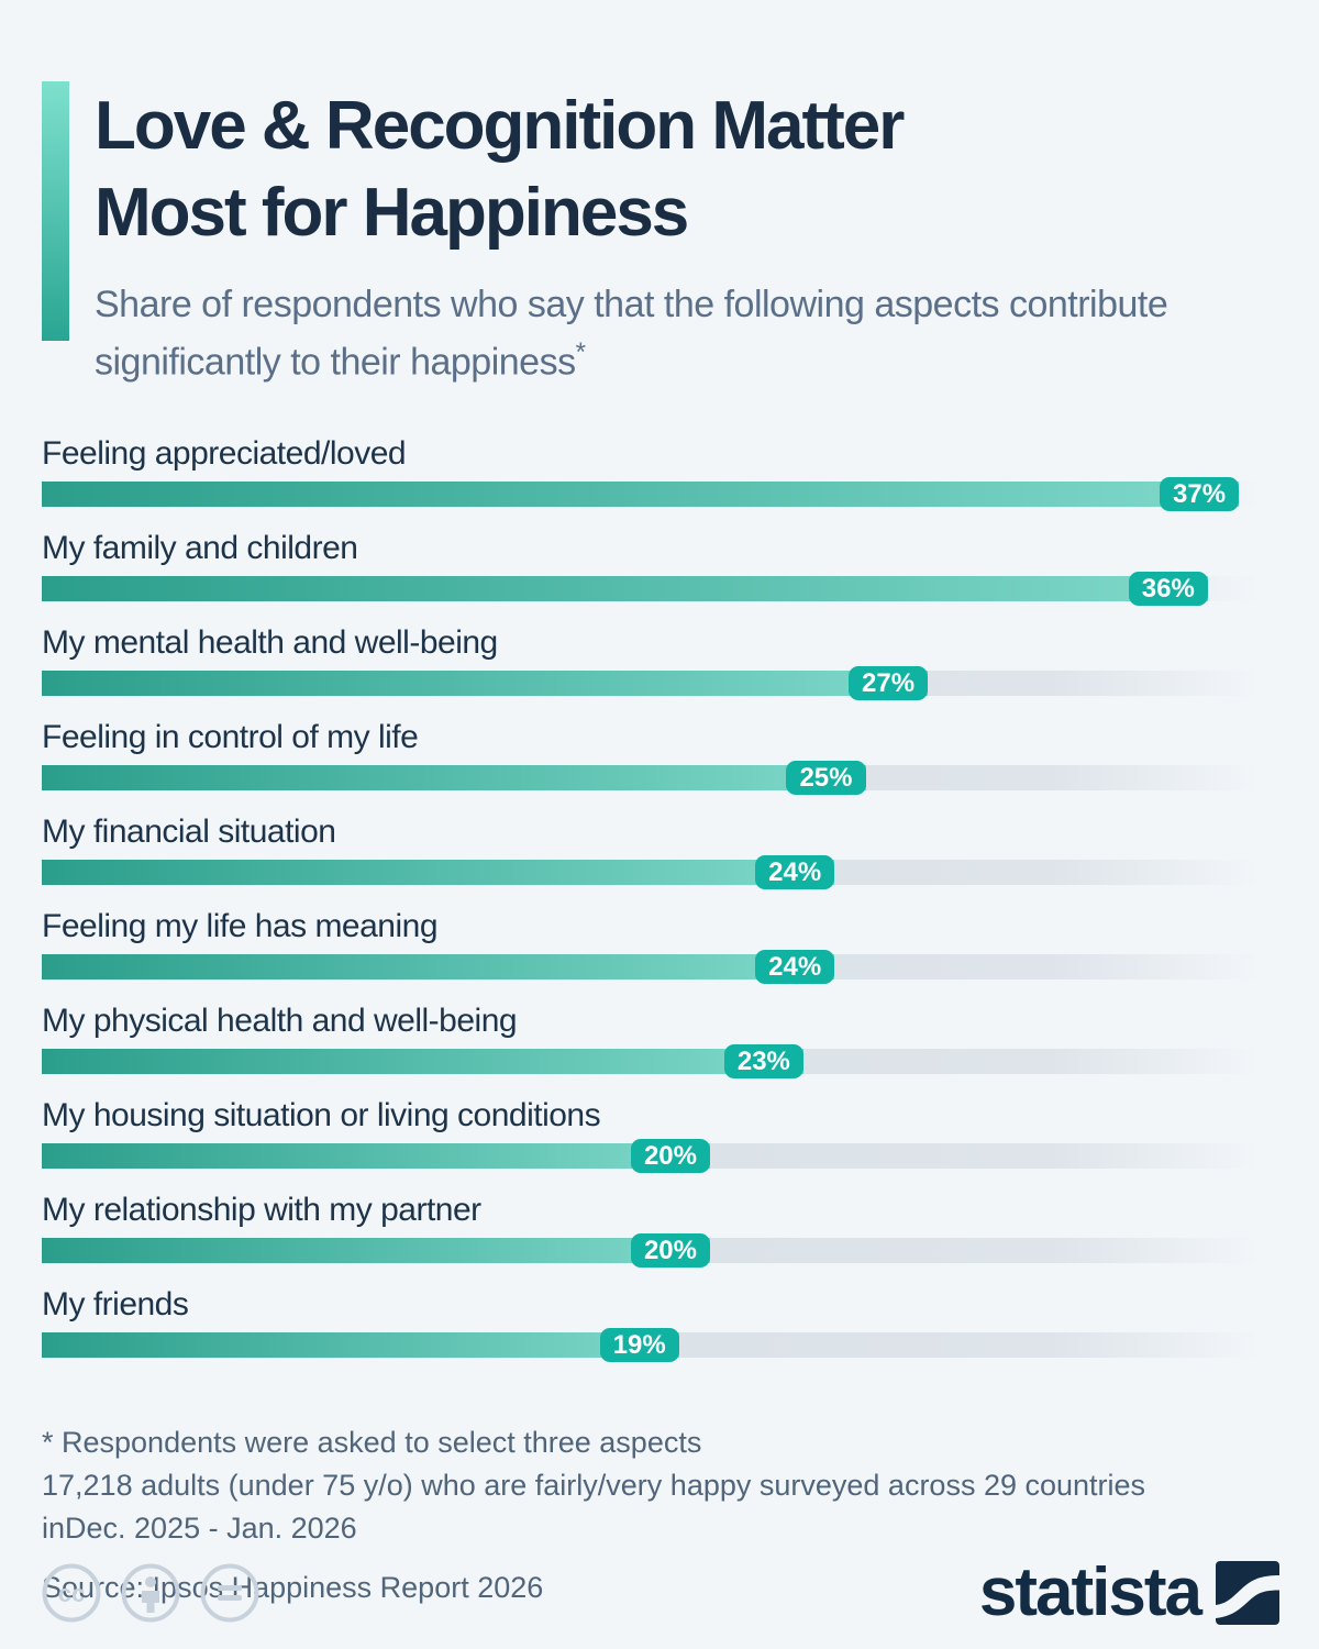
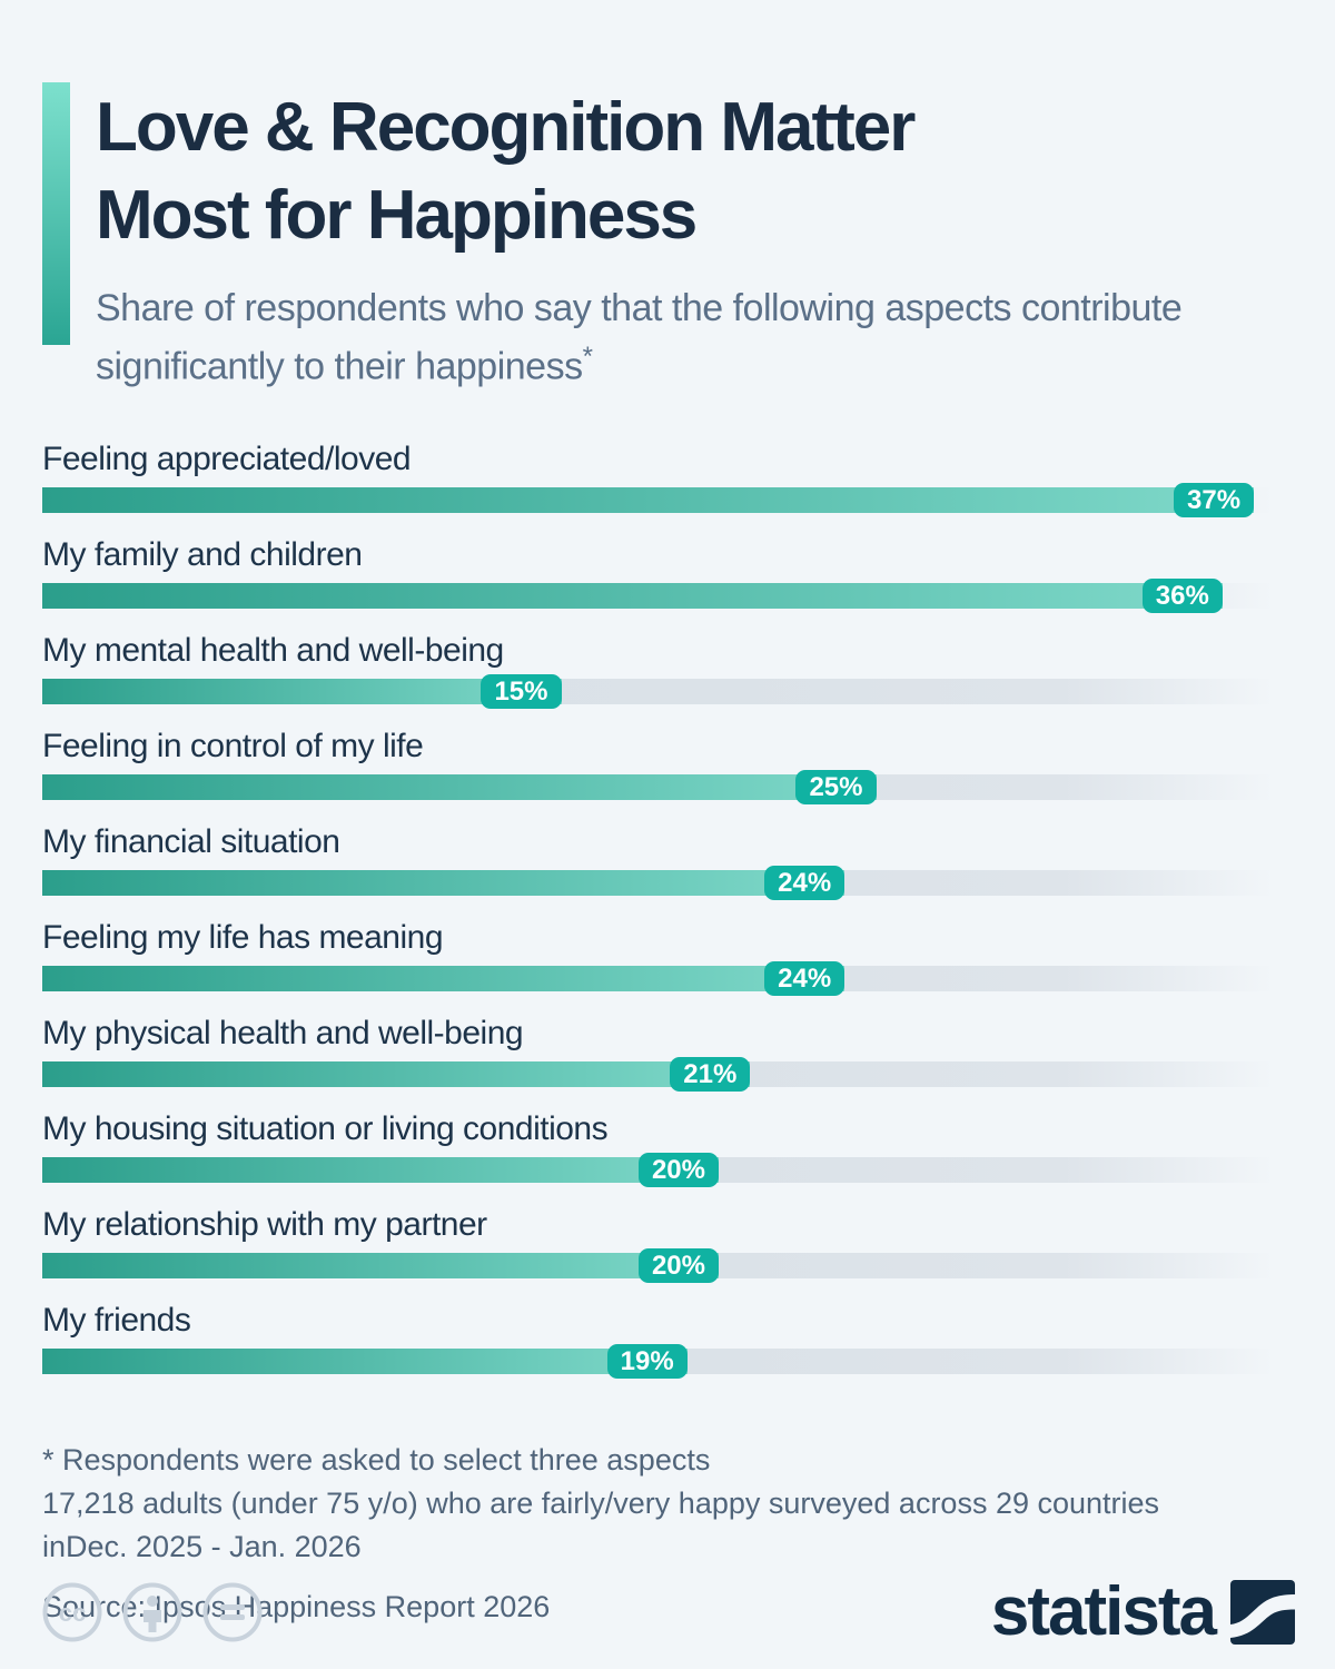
My mental health and well-being: 27% -> 15%
My physical health and well-being: 23% -> 21%
